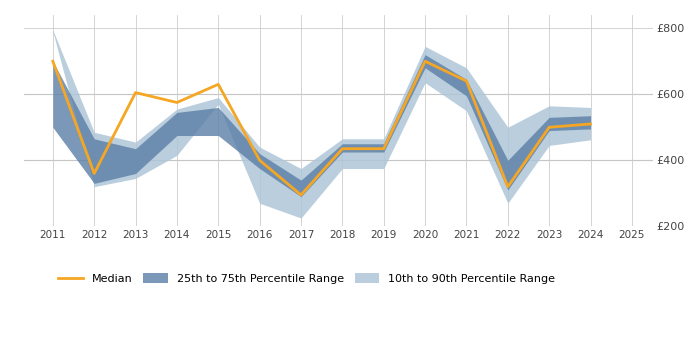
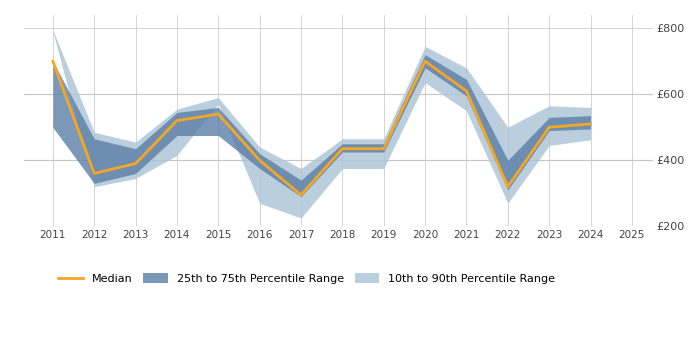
Median/2013: £605 -> £390
Median/2014: £575 -> £520
Median/2015: £630 -> £540
Median/2021: £640 -> £610
